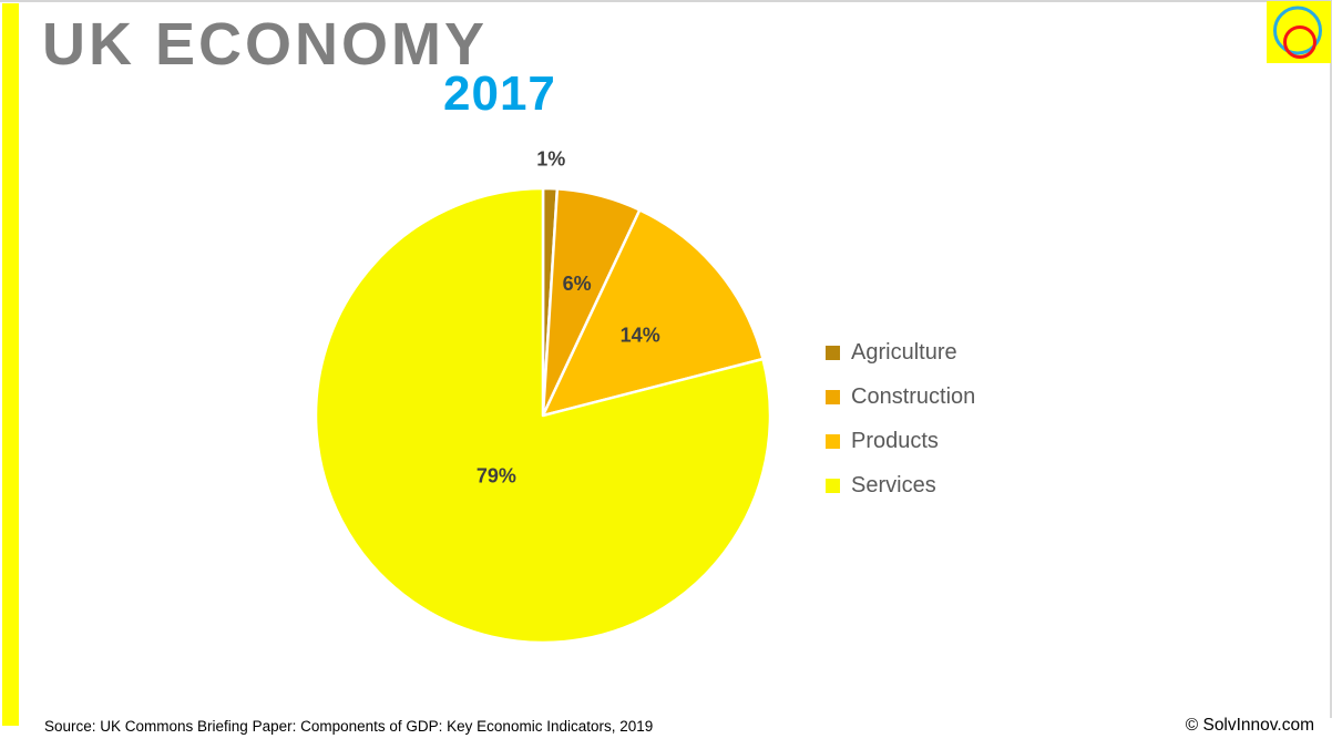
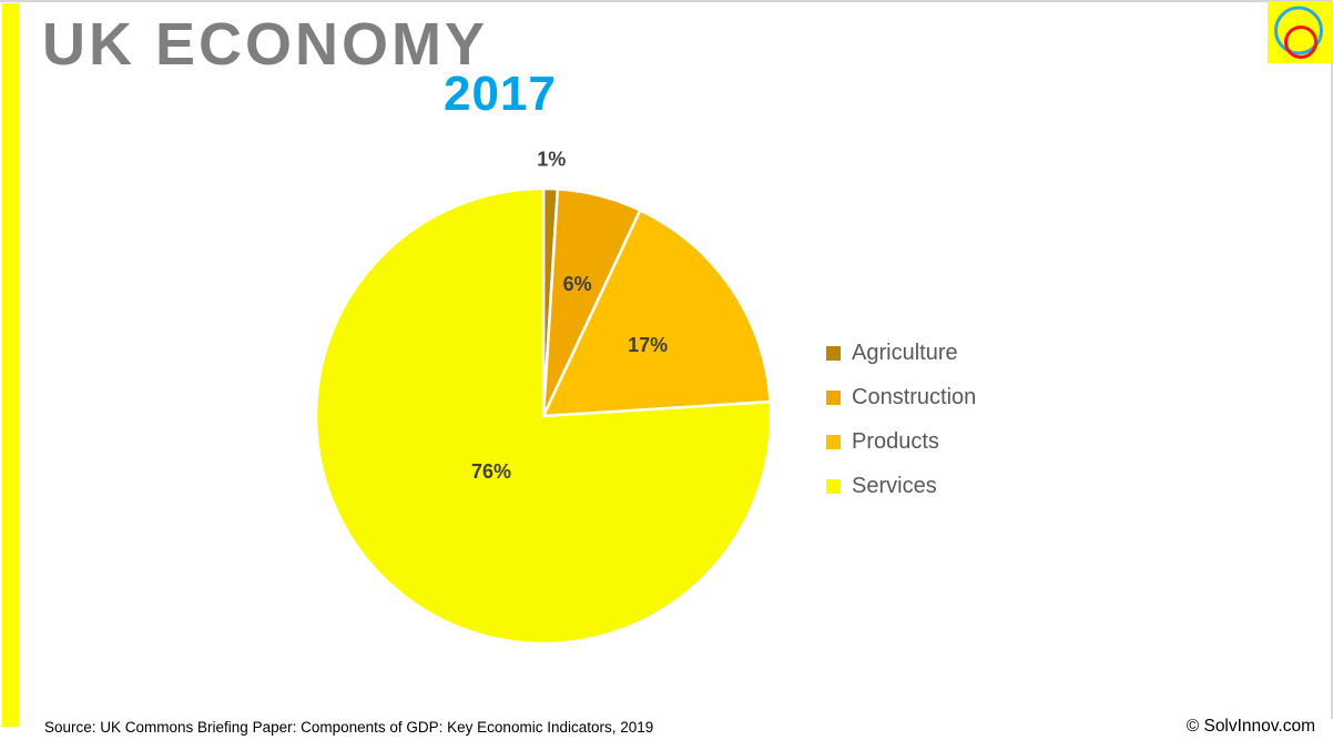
Products: 14% -> 17%
Services: 79% -> 76%
